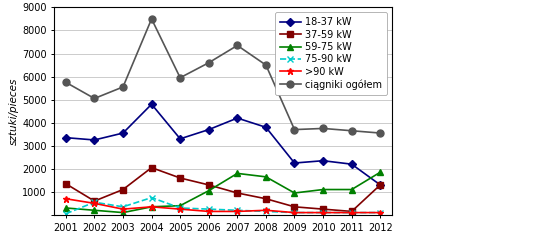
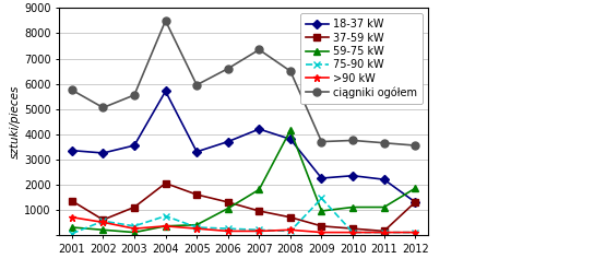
18-37 kW/2004: 4800 -> 5700
59-75 kW/2008: 1650 -> 4150
75-90 kW/2009: 100 -> 1450
